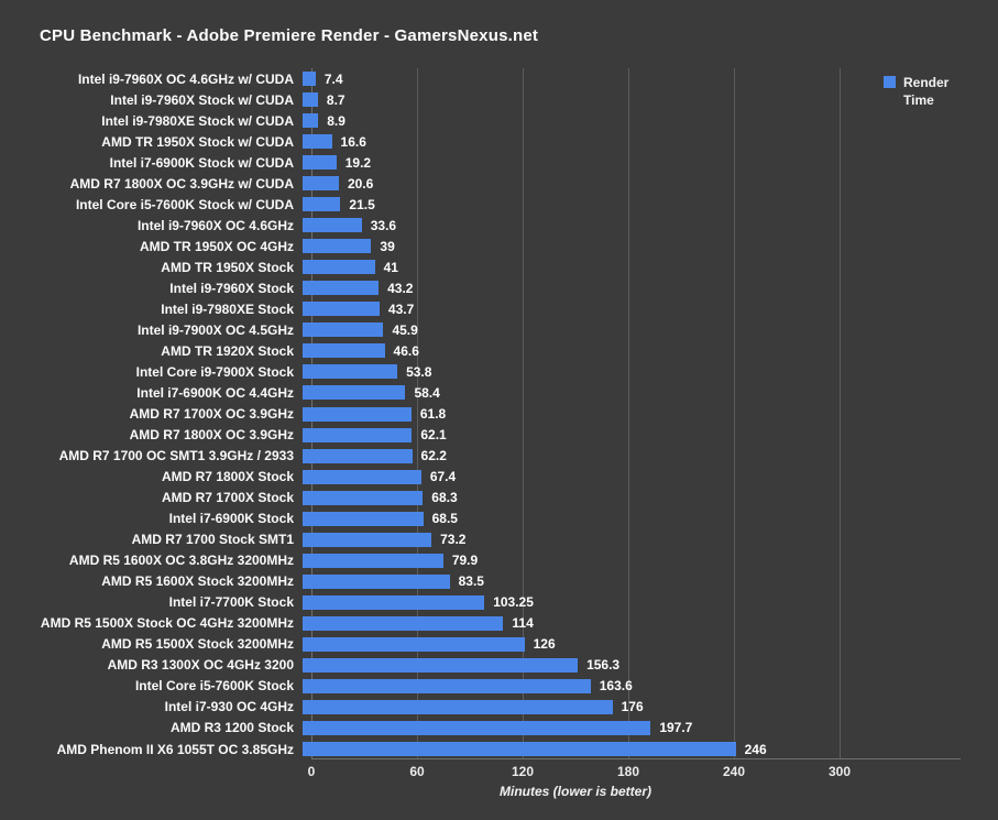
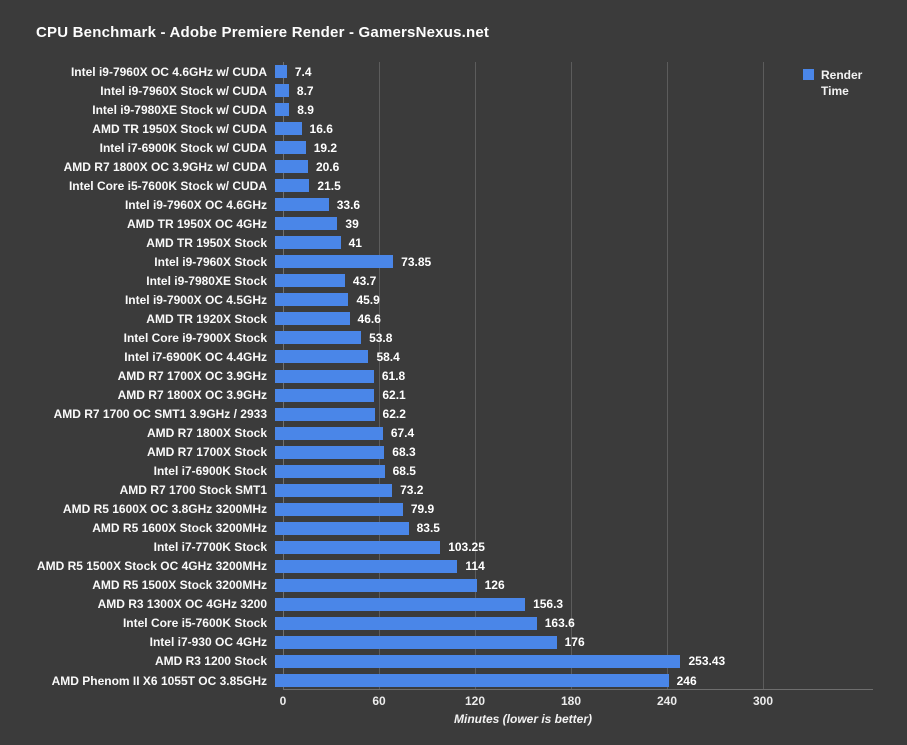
Intel i9-7960X Stock: 43.2 -> 73.85
AMD R3 1200 Stock: 197.7 -> 253.43
